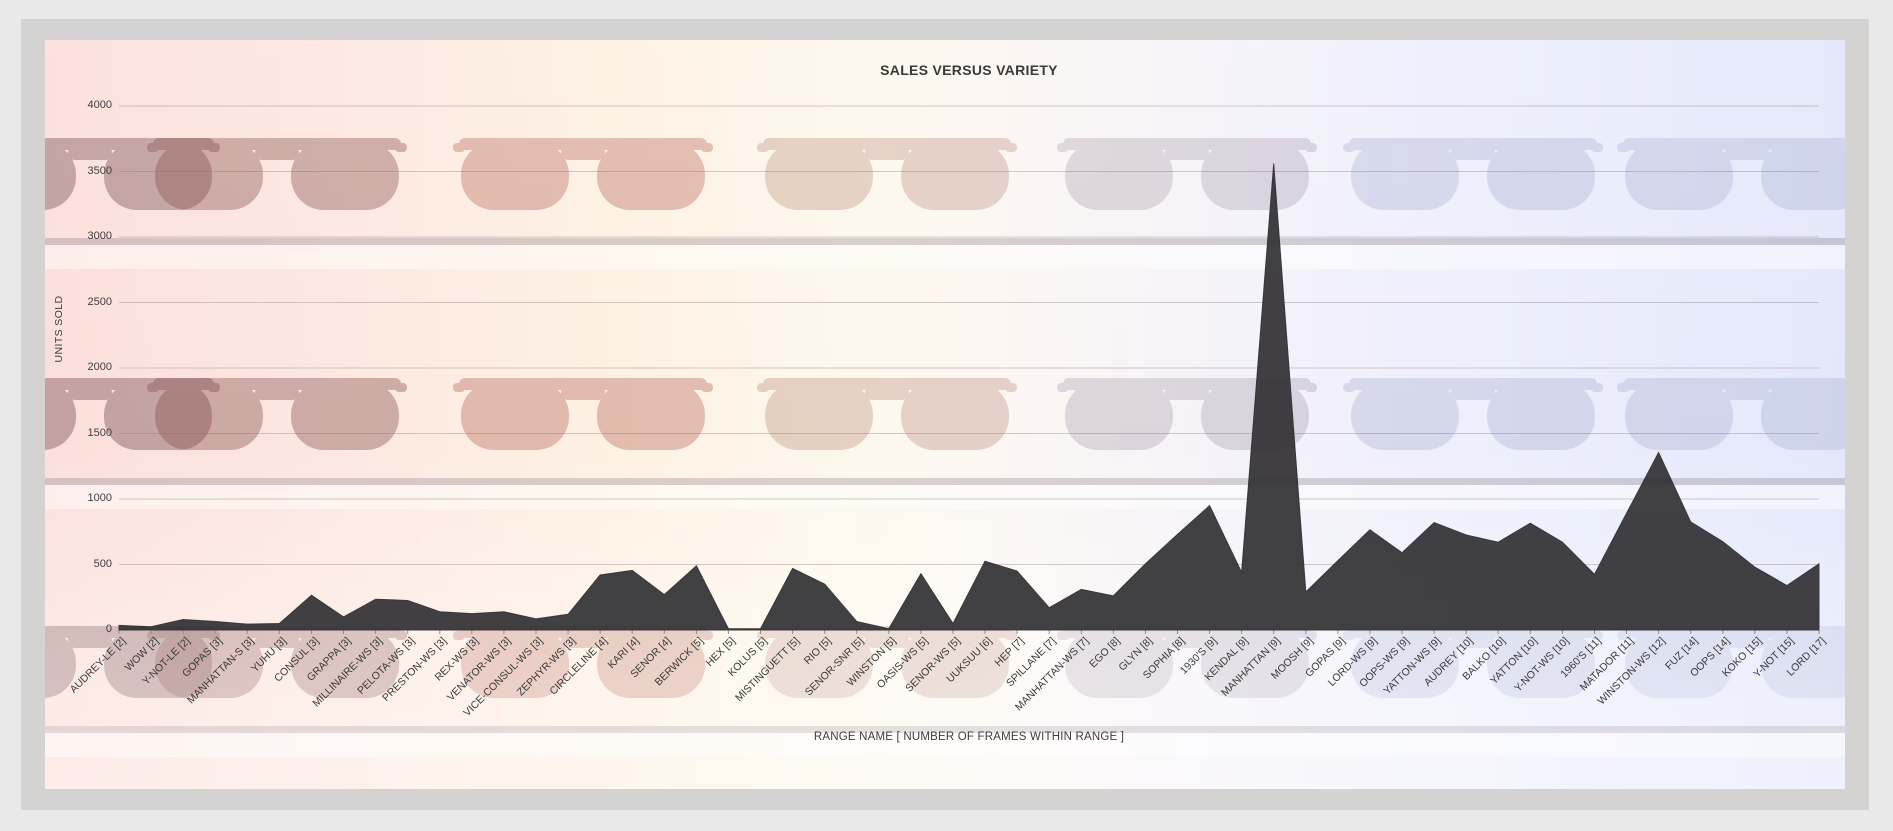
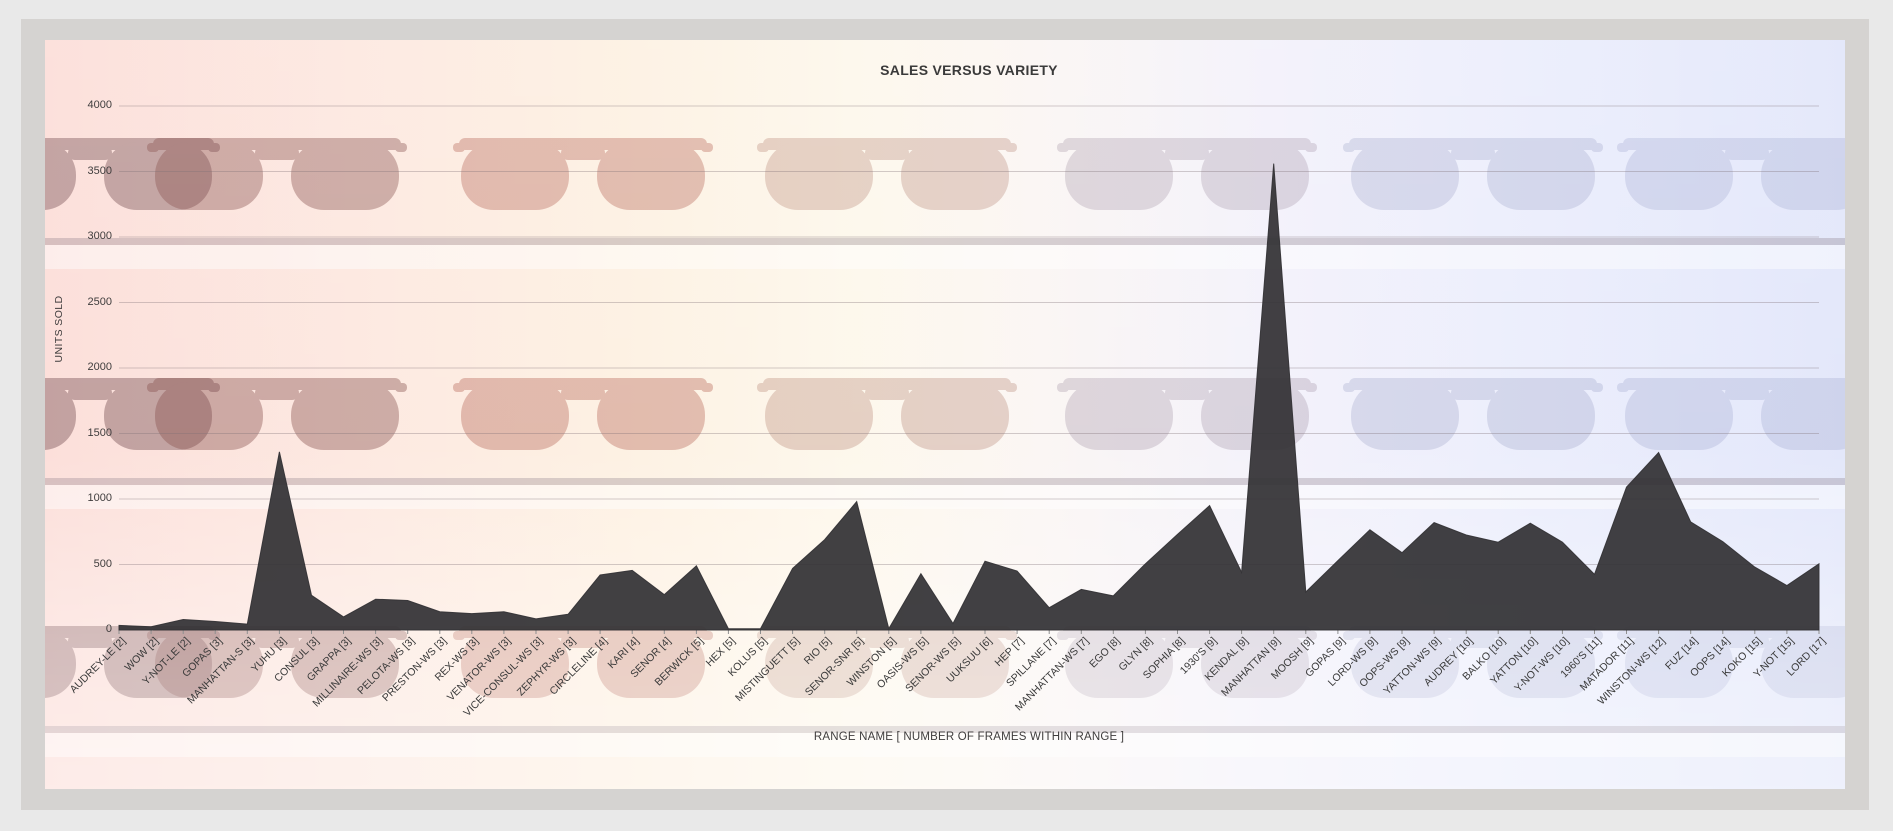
YUHU [3]: 50 -> 1360
RIO [5]: 350 -> 690
SENOR-SNR [5]: 60 -> 980
MATADOR [11]: 890 -> 1090
